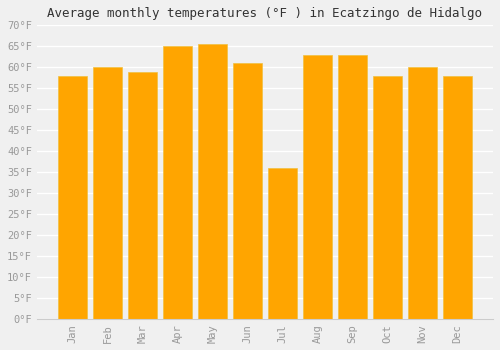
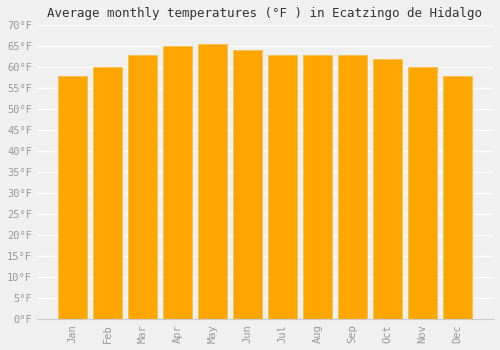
Mar: 59.0°F -> 63.0°F
Jun: 61.0°F -> 64.0°F
Jul: 36.0°F -> 63.0°F
Oct: 58.0°F -> 62.0°F
